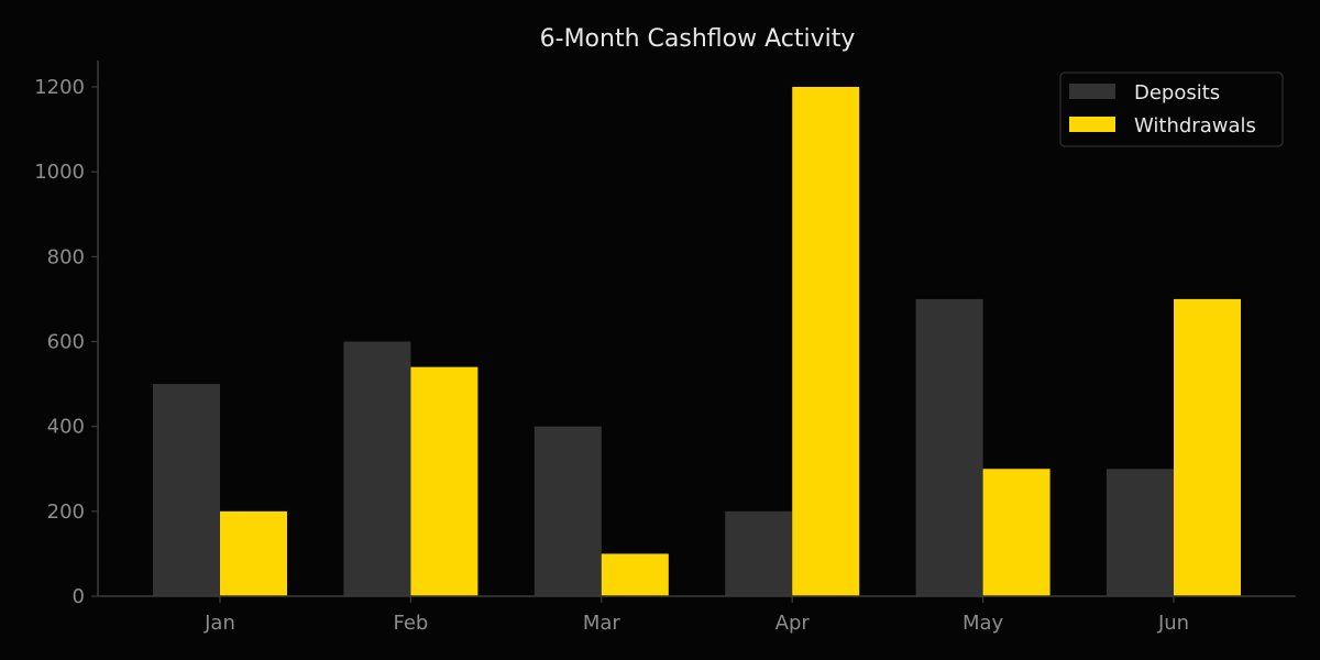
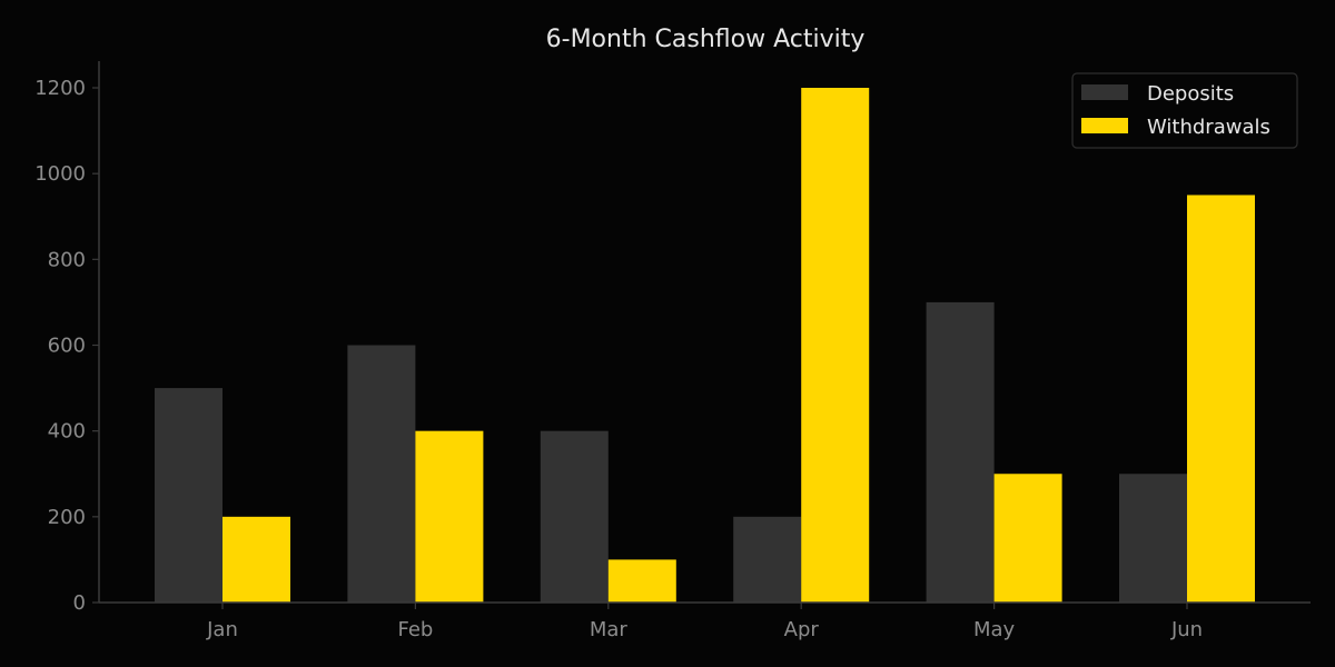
Withdrawals/Feb: 540 -> 400
Withdrawals/Jun: 700 -> 950
